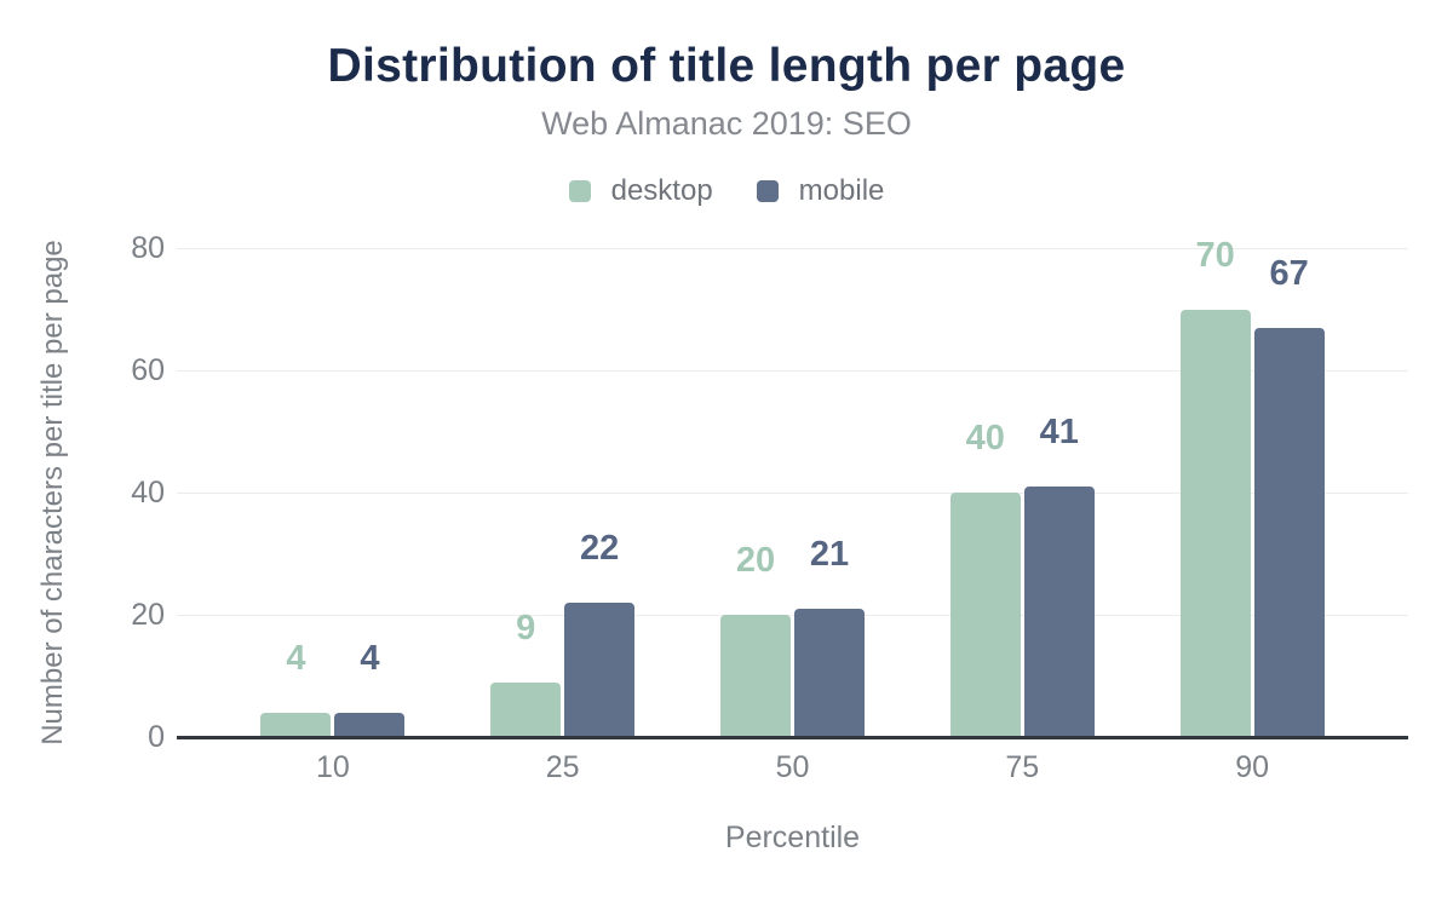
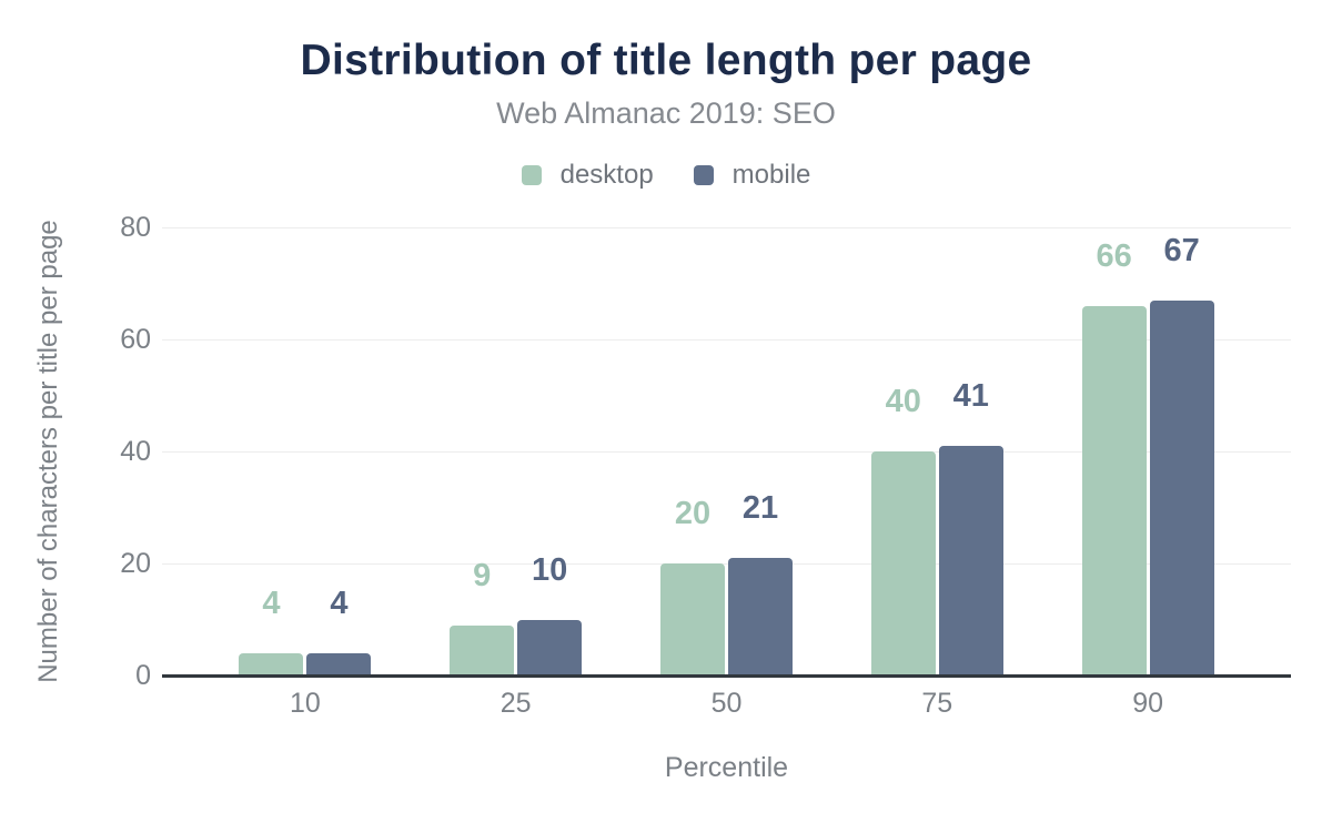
mobile/25: 22 -> 10
desktop/90: 70 -> 66
